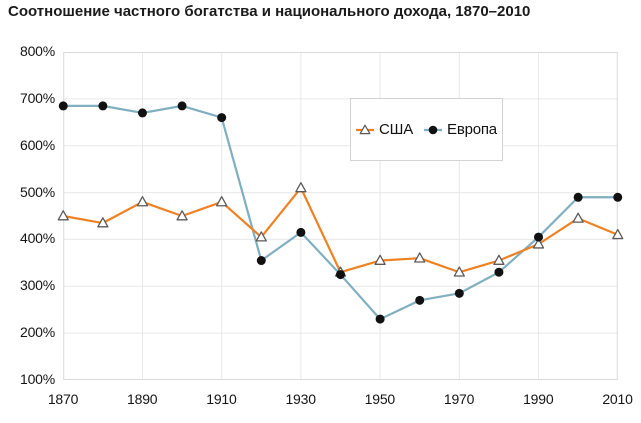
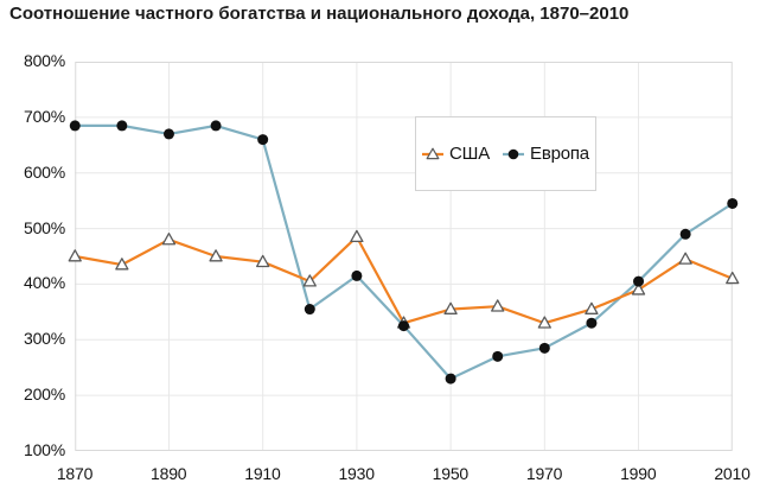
США/1910: 480% -> 440%
США/1930: 510% -> 480%
Европа/2010: 490% -> 540%
